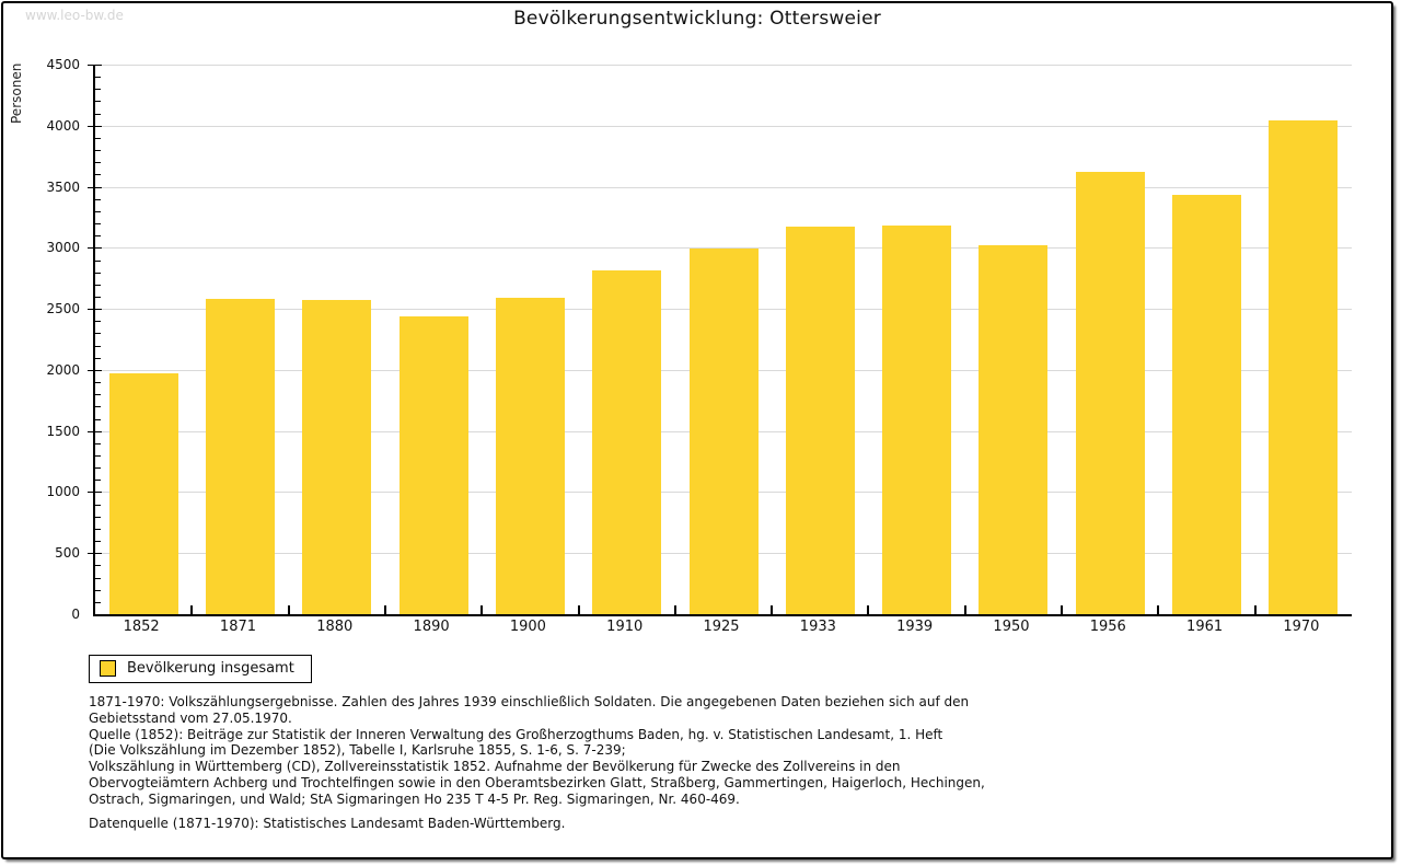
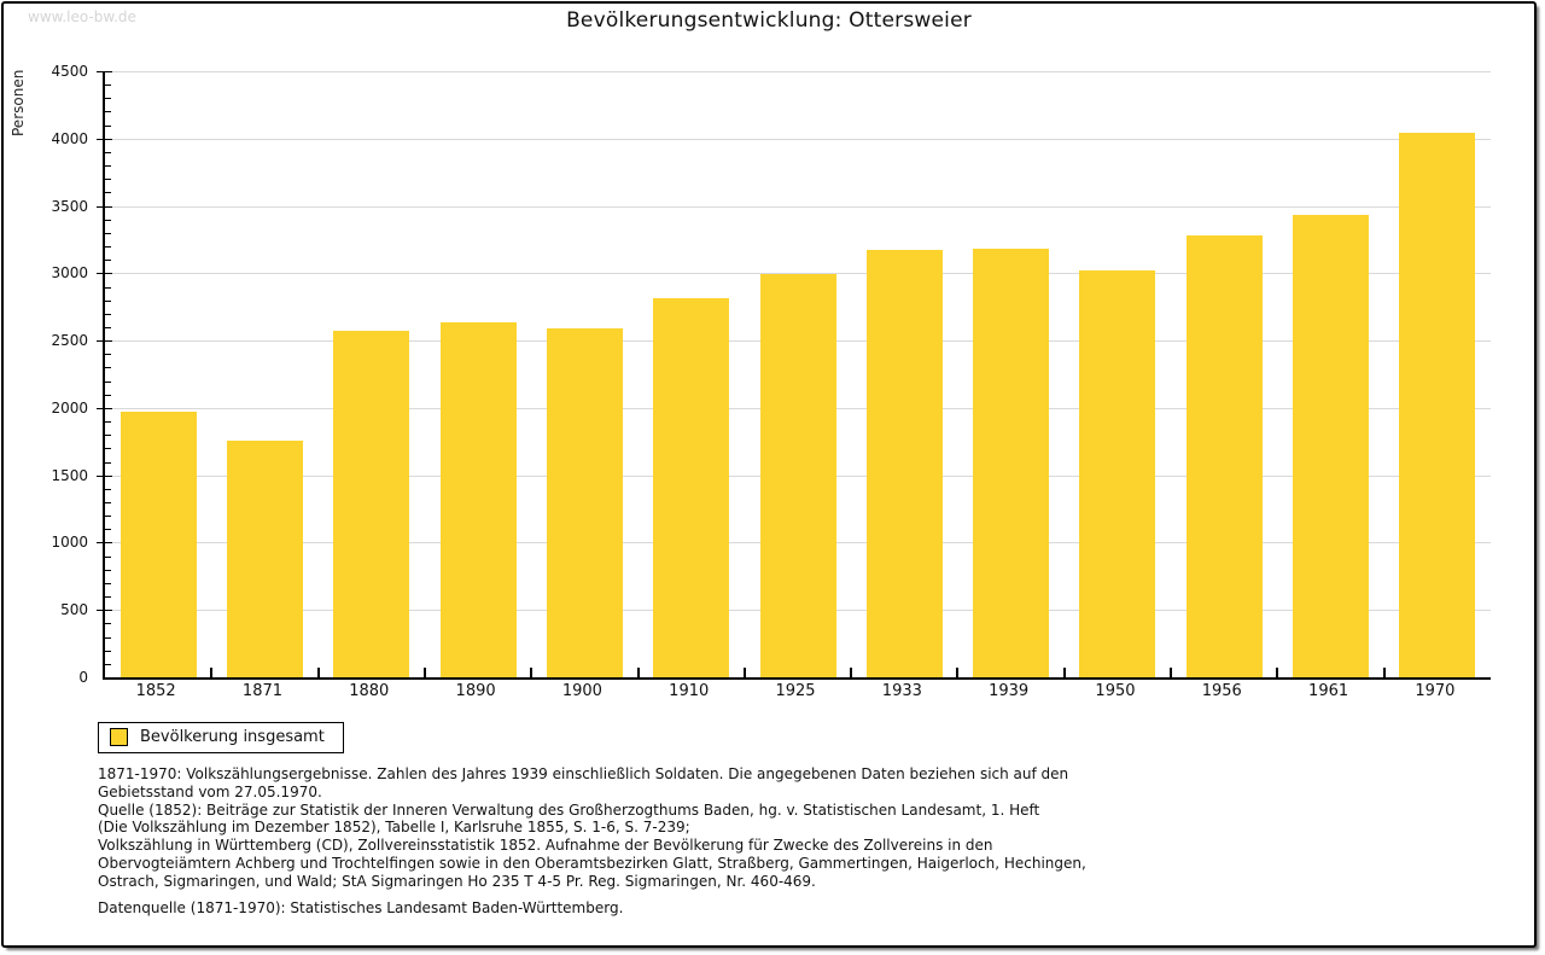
1871: 2580 -> 1750
1890: 2440 -> 2630
1956: 3620 -> 3280
